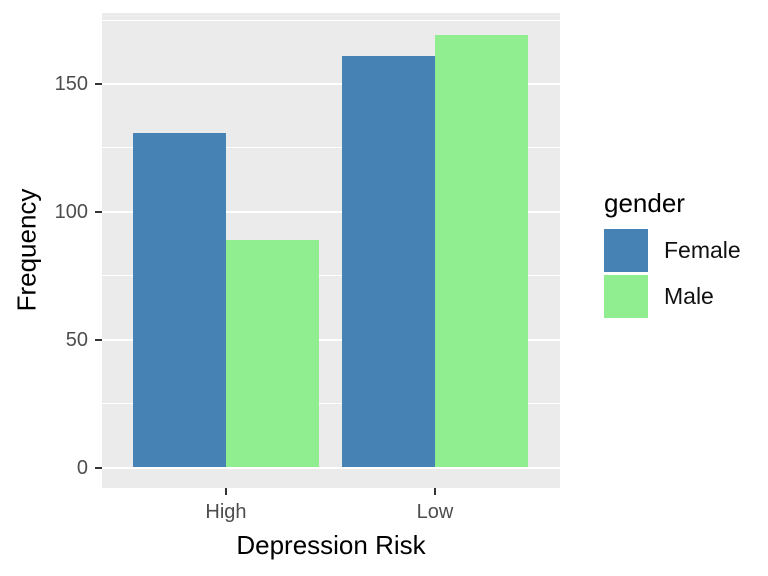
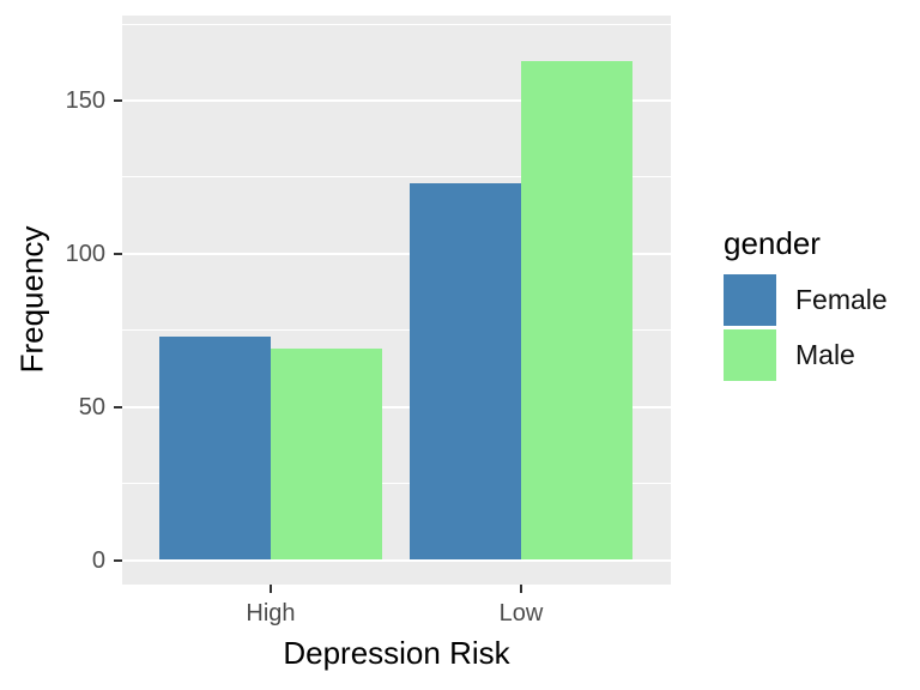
Female/High: 131 -> 73
Male/High: 89 -> 69
Female/Low: 161 -> 123
Male/Low: 169 -> 163
